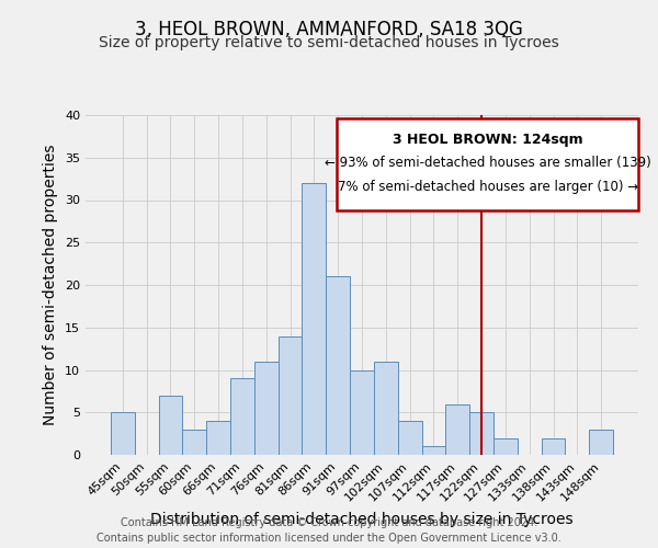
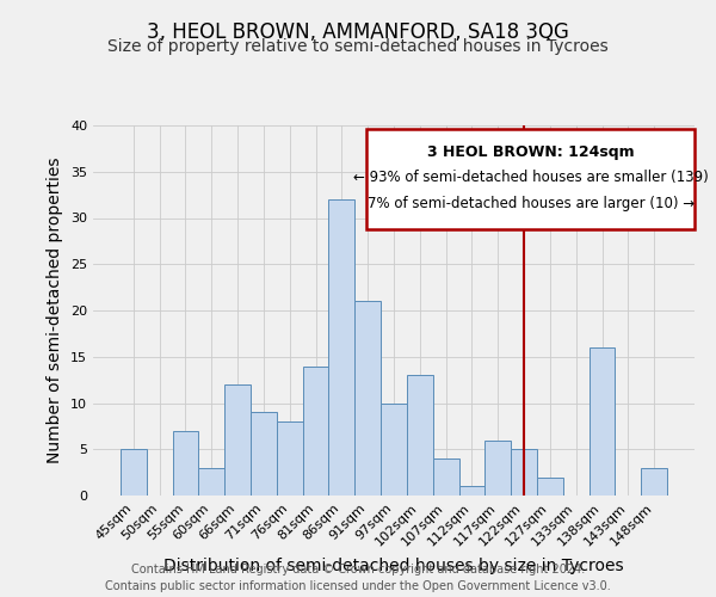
66sqm: 4 -> 12
76sqm: 11 -> 8
102sqm: 11 -> 13
138sqm: 2 -> 16
